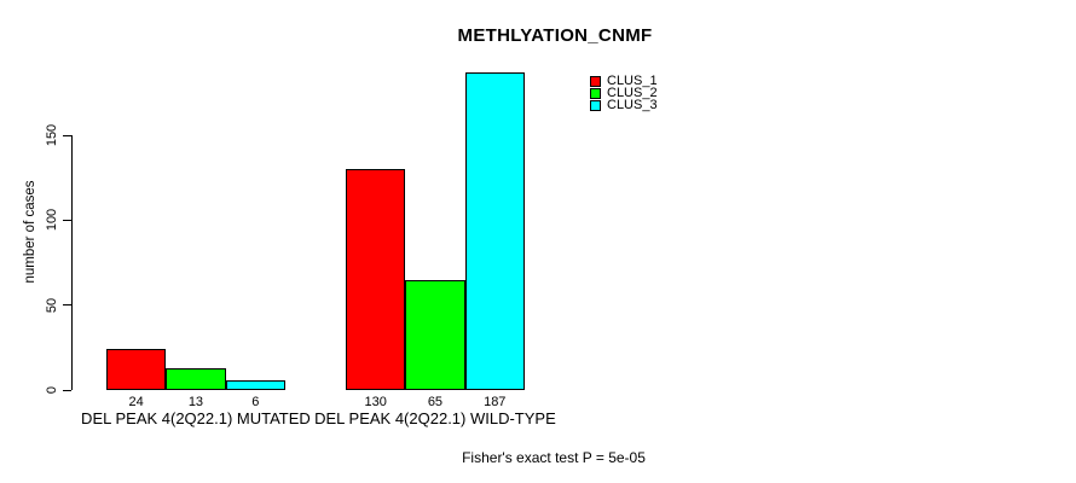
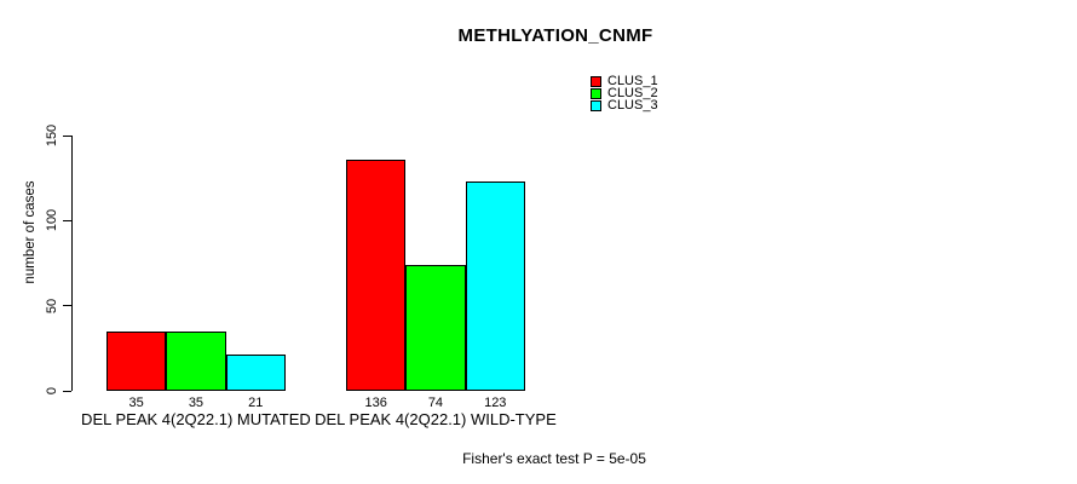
CLUS_1/DEL PEAK 4(2Q22.1) MUTATED: 24 -> 35
CLUS_2/DEL PEAK 4(2Q22.1) MUTATED: 13 -> 35
CLUS_3/DEL PEAK 4(2Q22.1) MUTATED: 6 -> 21
CLUS_1/DEL PEAK 4(2Q22.1) WILD-TYPE: 130 -> 136
CLUS_2/DEL PEAK 4(2Q22.1) WILD-TYPE: 65 -> 74
CLUS_3/DEL PEAK 4(2Q22.1) WILD-TYPE: 187 -> 123
